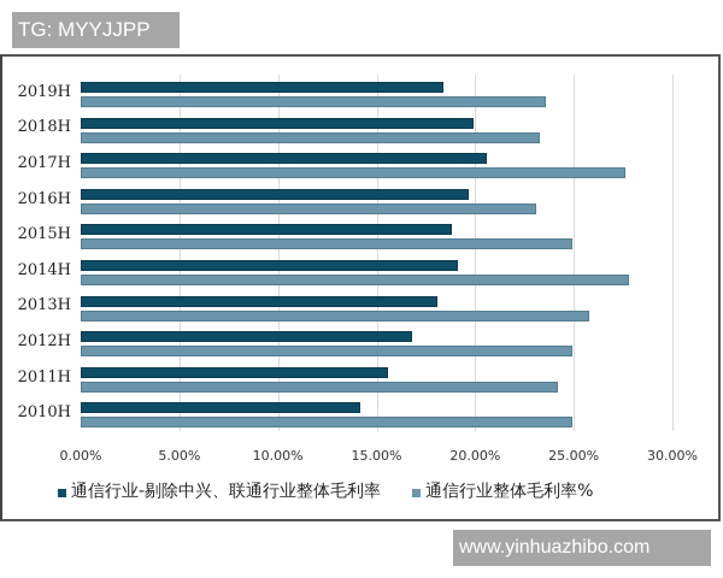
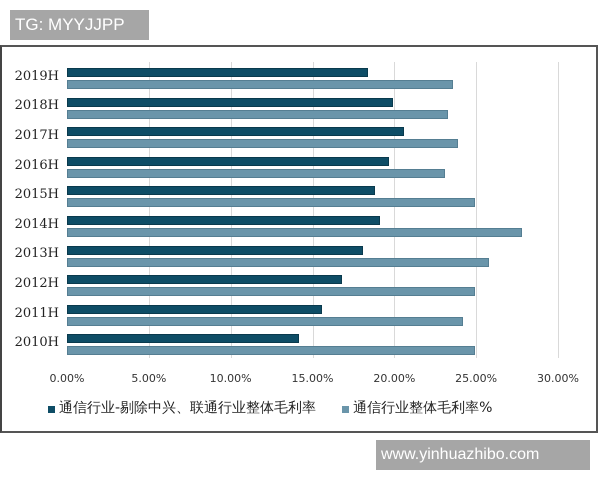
通信行业整体毛利率%/2017H: 27.6% -> 23.9%
